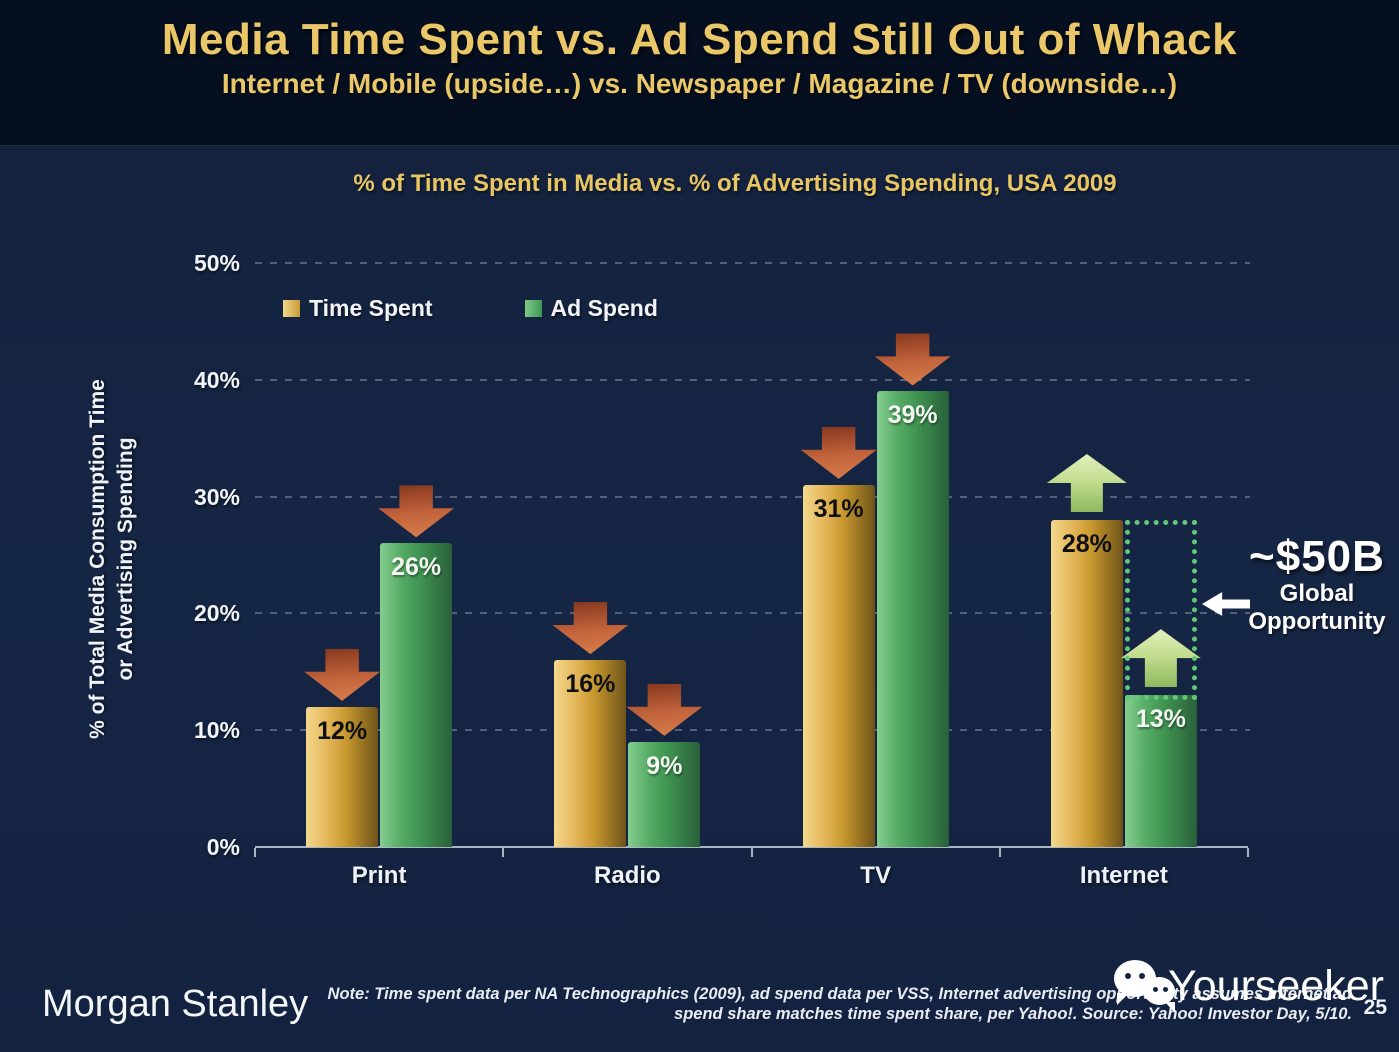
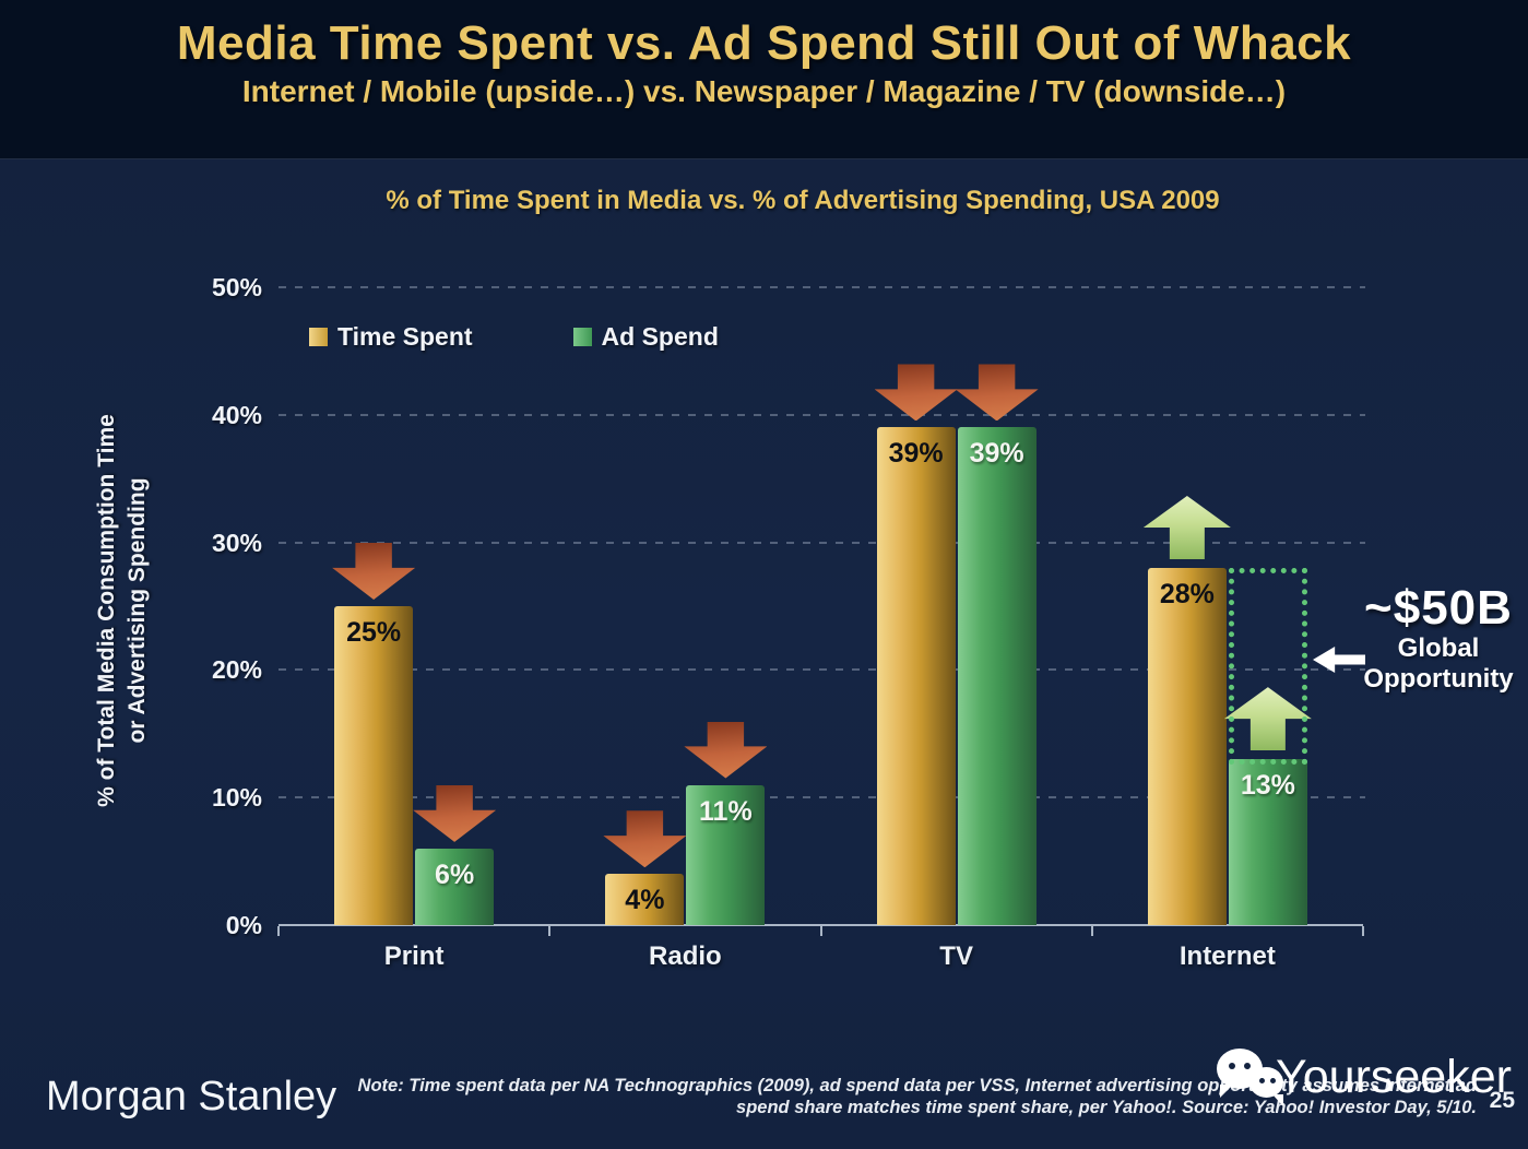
Time Spent/Print: 12% -> 25%
Ad Spend/Print: 26% -> 6%
Time Spent/Radio: 16% -> 4%
Ad Spend/Radio: 9% -> 11%
Time Spent/TV: 31% -> 39%
